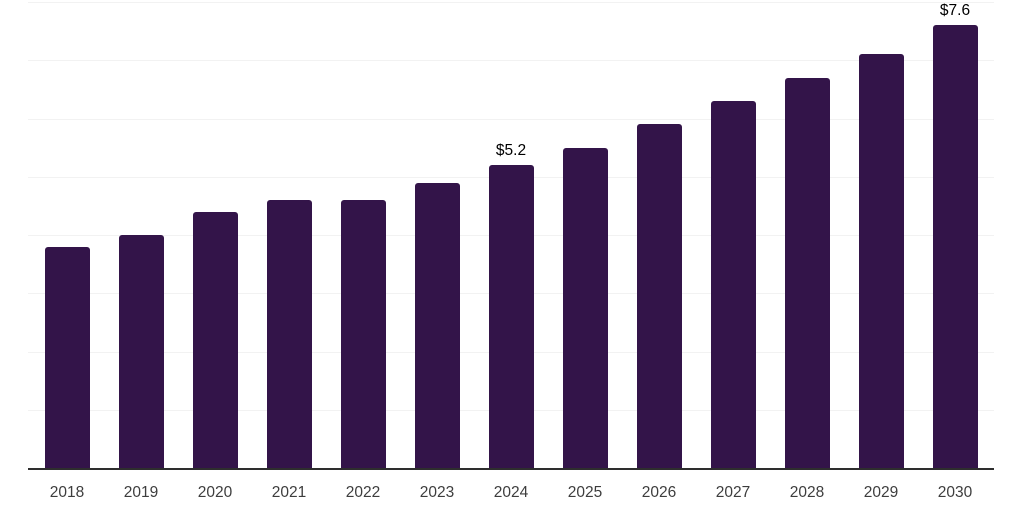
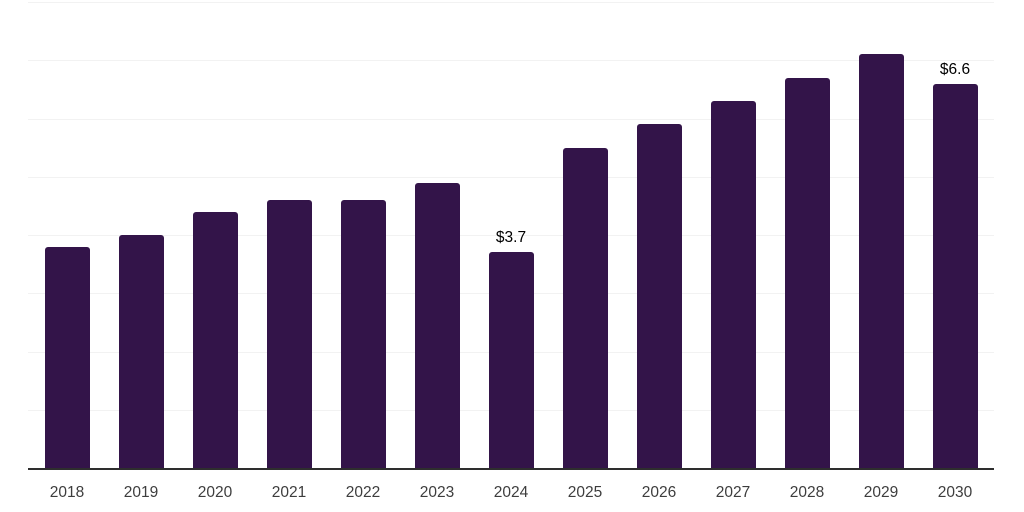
2024: $5.2 -> $3.7
2030: $7.6 -> $6.6
